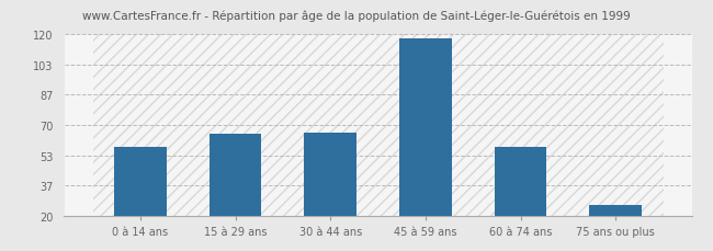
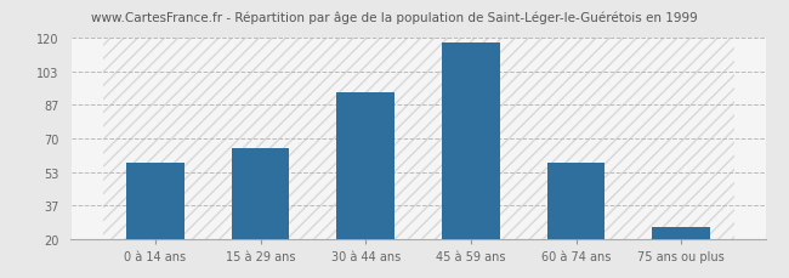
30 à 44 ans: 66 -> 93
